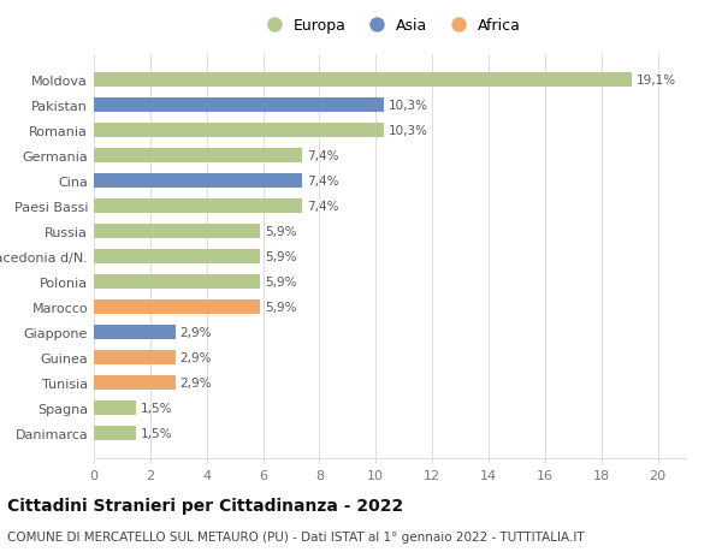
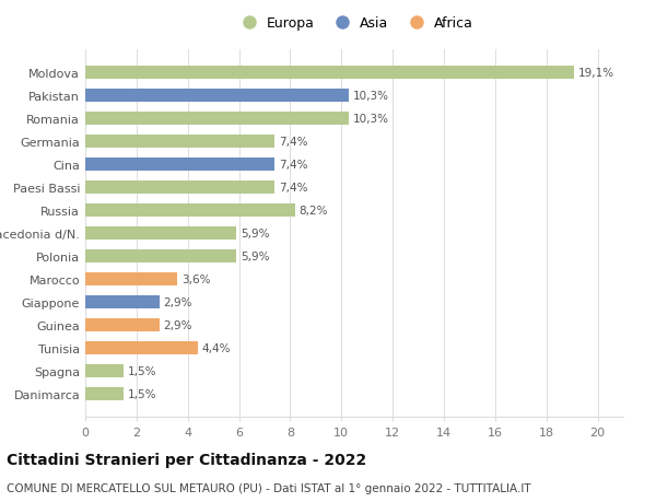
Russia: 5,9% -> 8,2%
Marocco: 5,9% -> 3,6%
Tunisia: 2,9% -> 4,4%
